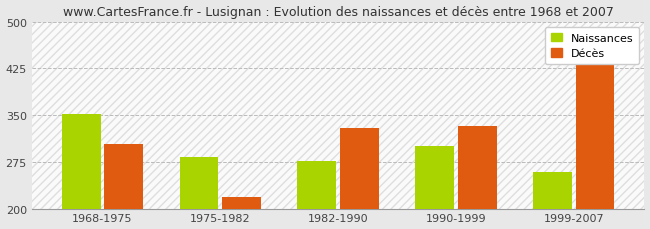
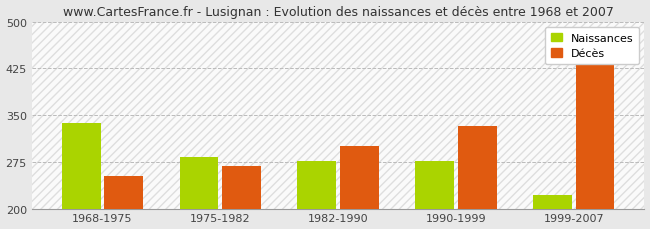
Naissances/1968-1975: 352 -> 338
Décès/1968-1975: 304 -> 253
Décès/1975-1982: 218 -> 268
Décès/1982-1990: 330 -> 300
Naissances/1990-1999: 300 -> 276
Naissances/1999-2007: 258 -> 222
